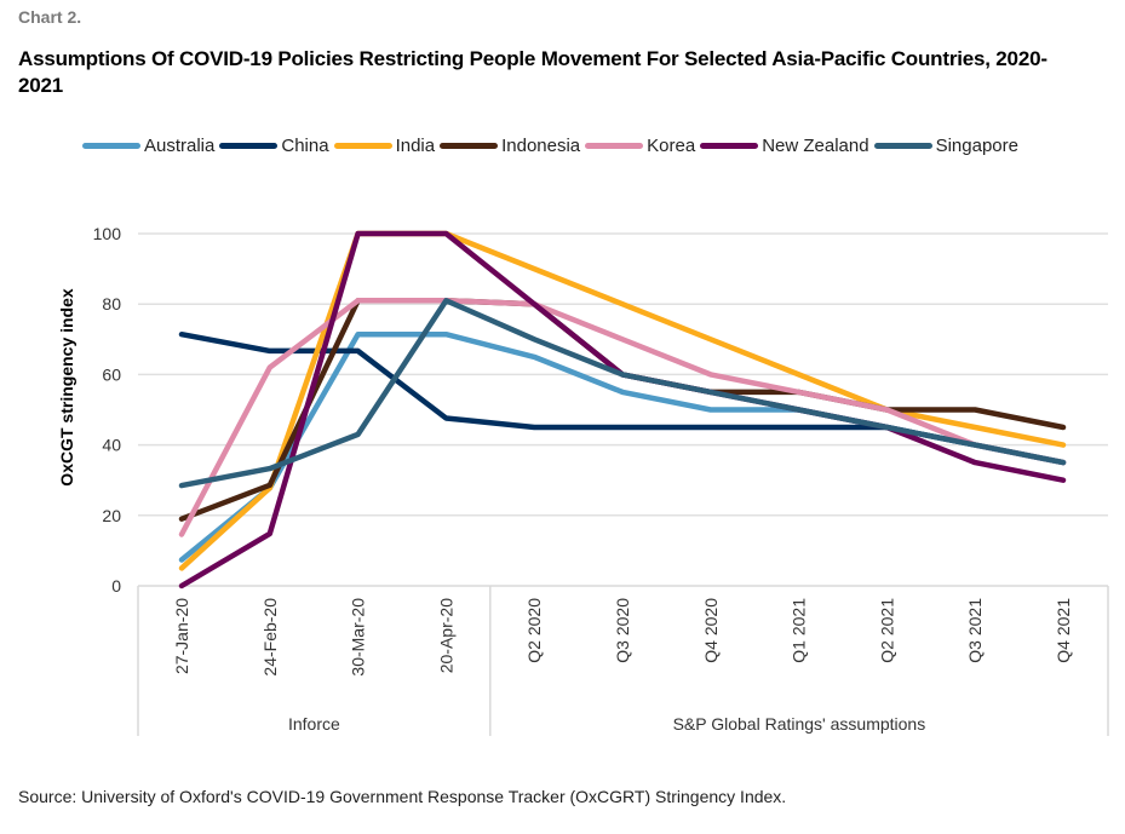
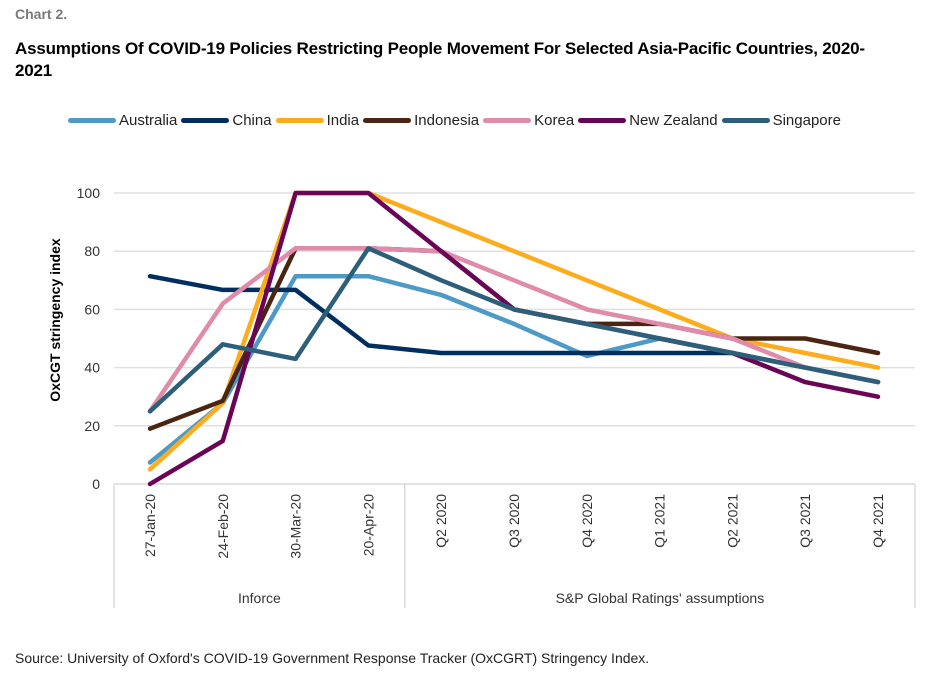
Korea/27-Jan-20: 15 -> 25
Singapore/27-Jan-20: 28 -> 25
Singapore/24-Feb-20: 33 -> 48
Australia/Q4 2020: 50 -> 44
